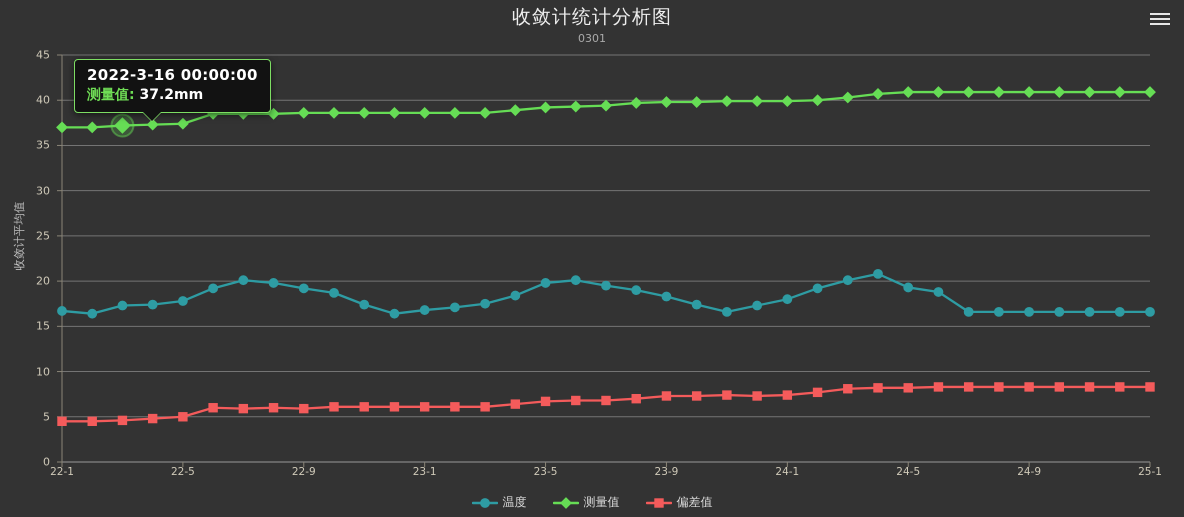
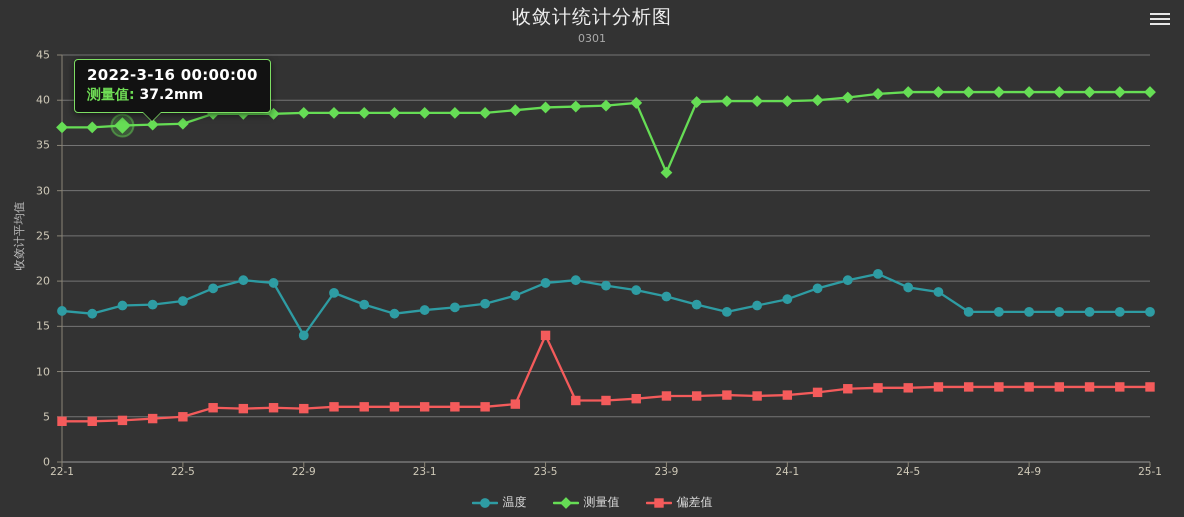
温度/22-9: 19 -> 14
偏差值/23-5: 7 -> 14
测量值/23-9: 40 -> 32
